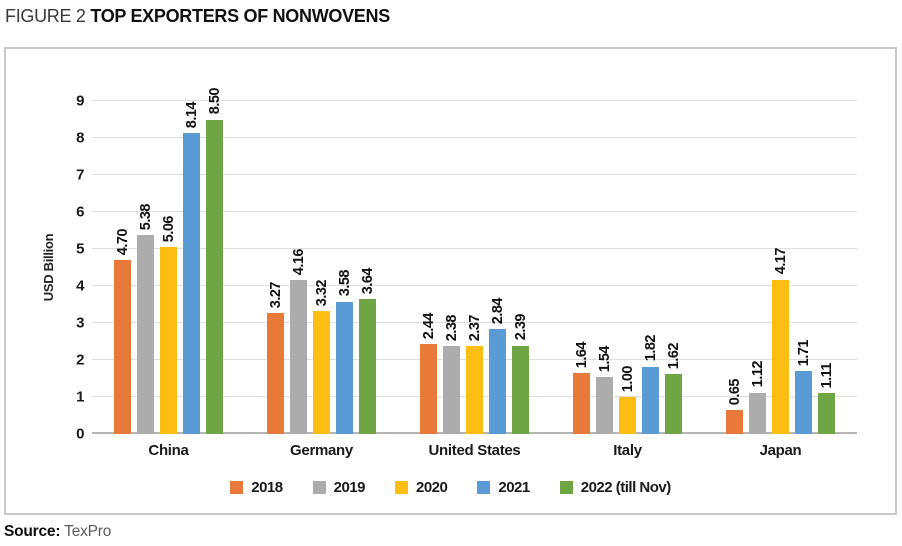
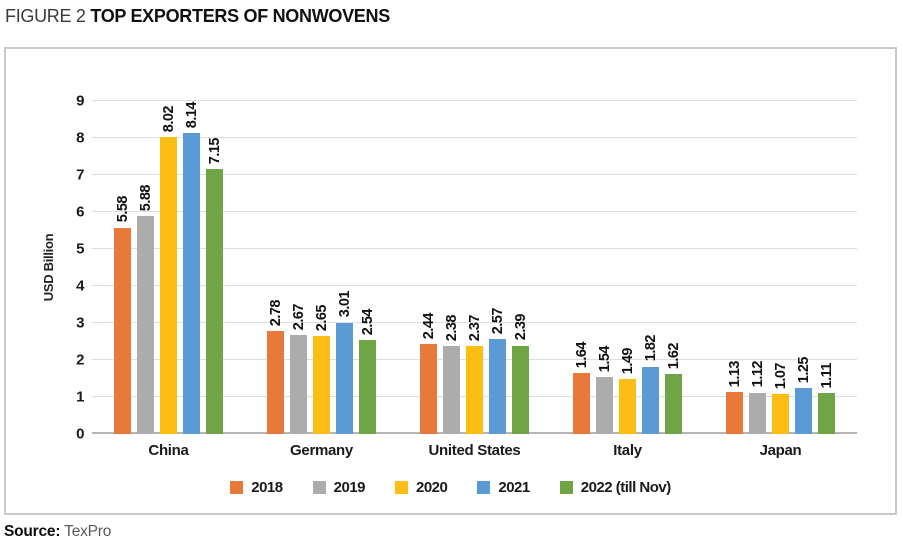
2018/China: 4.70 -> 5.58
2019/China: 5.38 -> 5.88
2020/China: 5.06 -> 8.02
2022 (till Nov)/China: 8.50 -> 7.15
2018/Germany: 3.27 -> 2.78
2019/Germany: 4.16 -> 2.67
2020/Germany: 3.32 -> 2.65
2021/Germany: 3.58 -> 3.01
2022 (till Nov)/Germany: 3.64 -> 2.54
2021/United States: 2.84 -> 2.57
2020/Italy: 1.00 -> 1.49
2018/Japan: 0.65 -> 1.13
2020/Japan: 4.17 -> 1.07
2021/Japan: 1.71 -> 1.25
